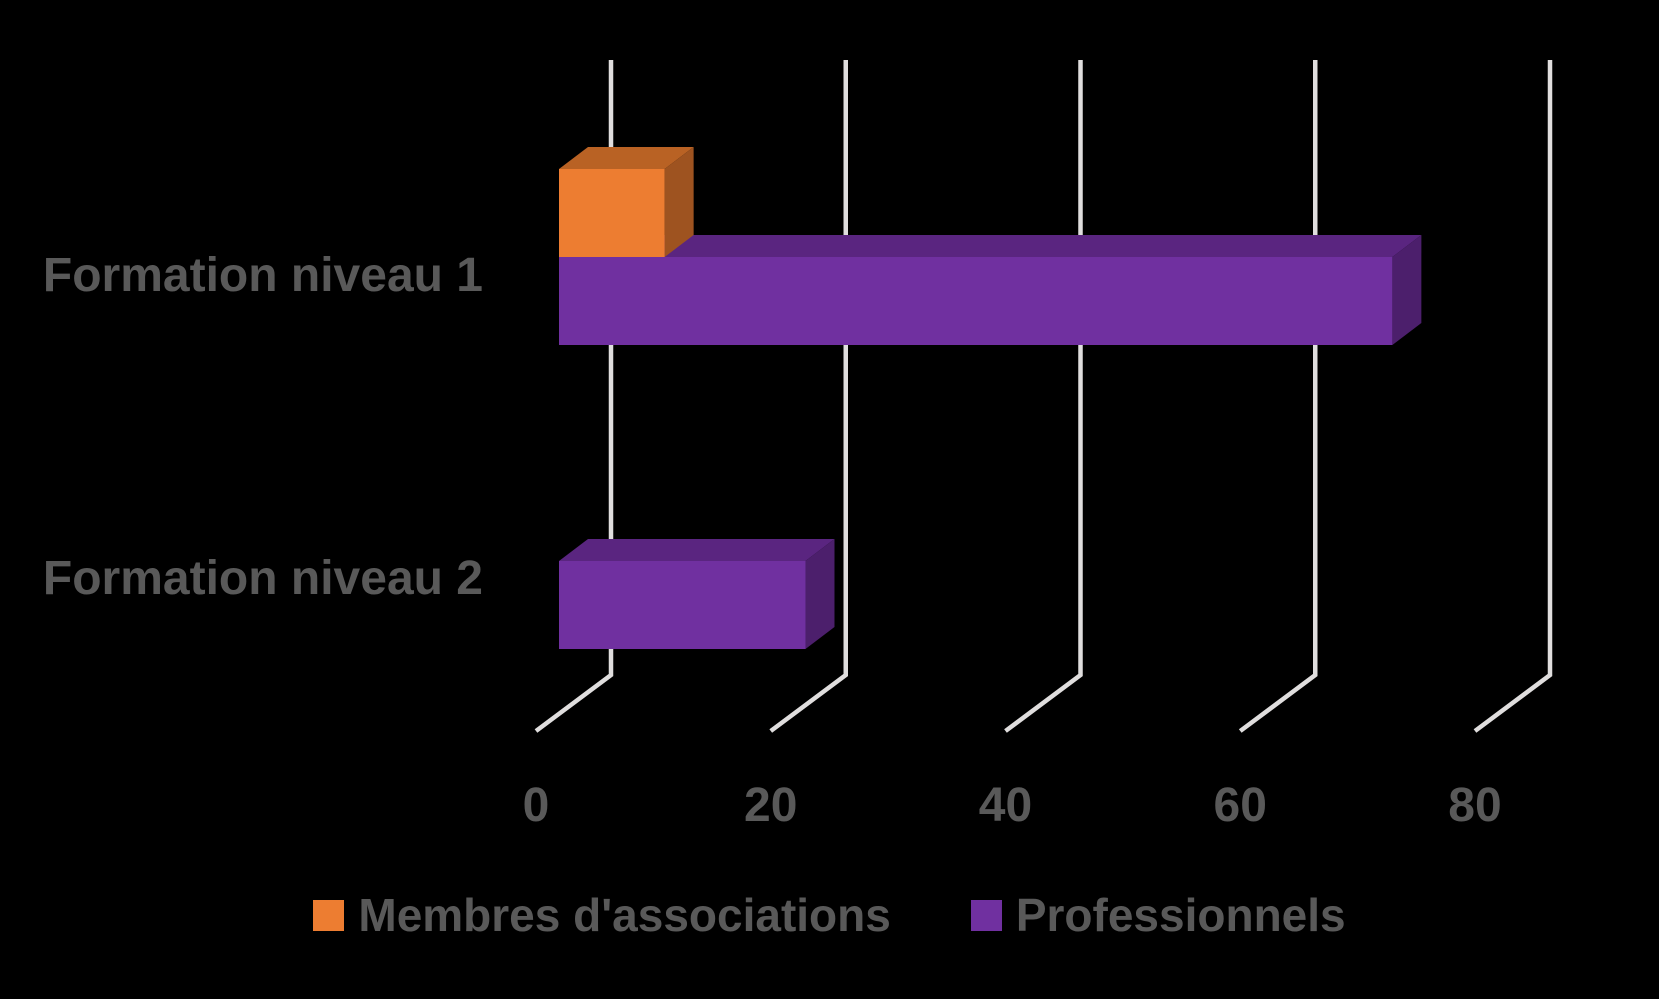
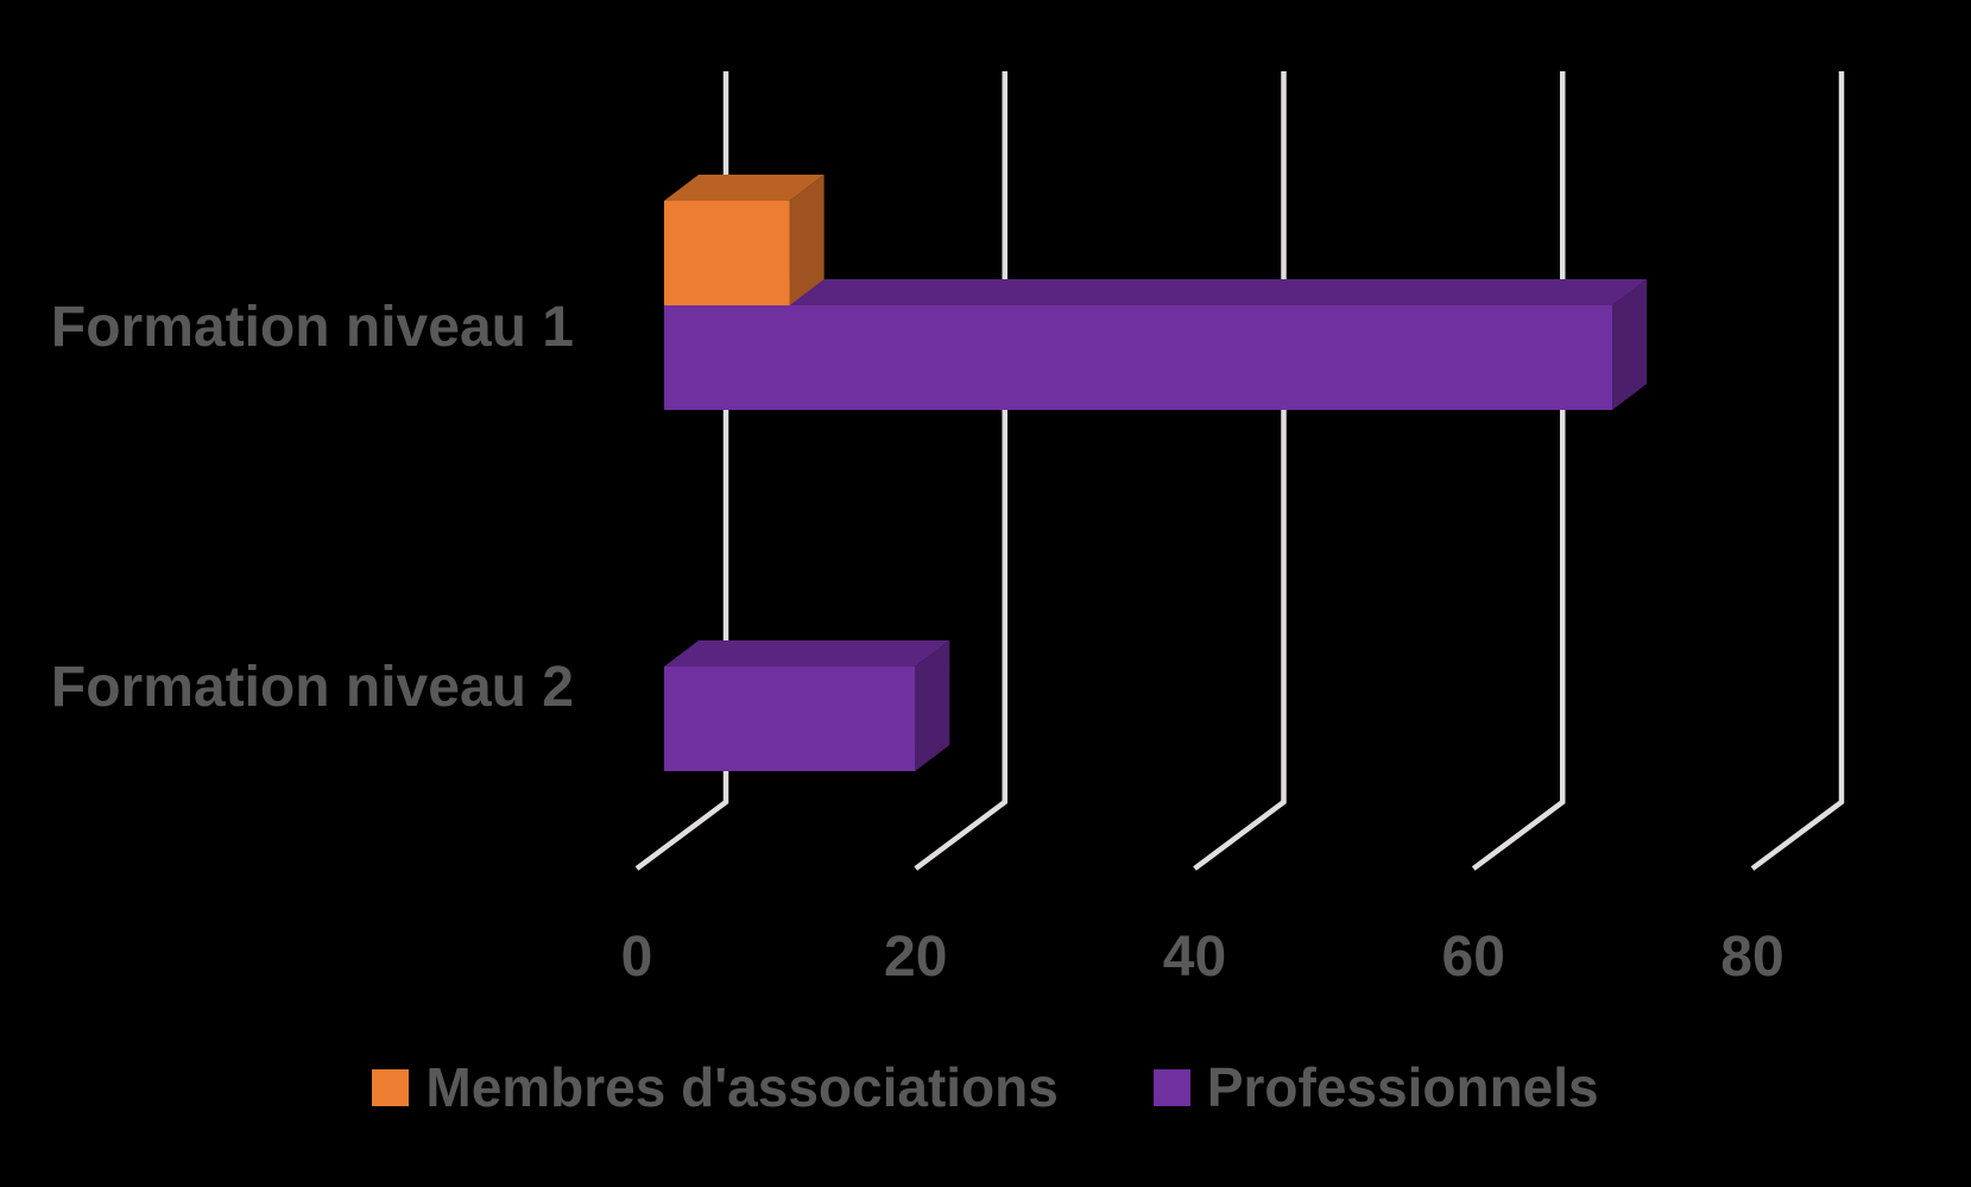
Professionnels/Formation niveau 1: 71 -> 68
Professionnels/Formation niveau 2: 21 -> 18
